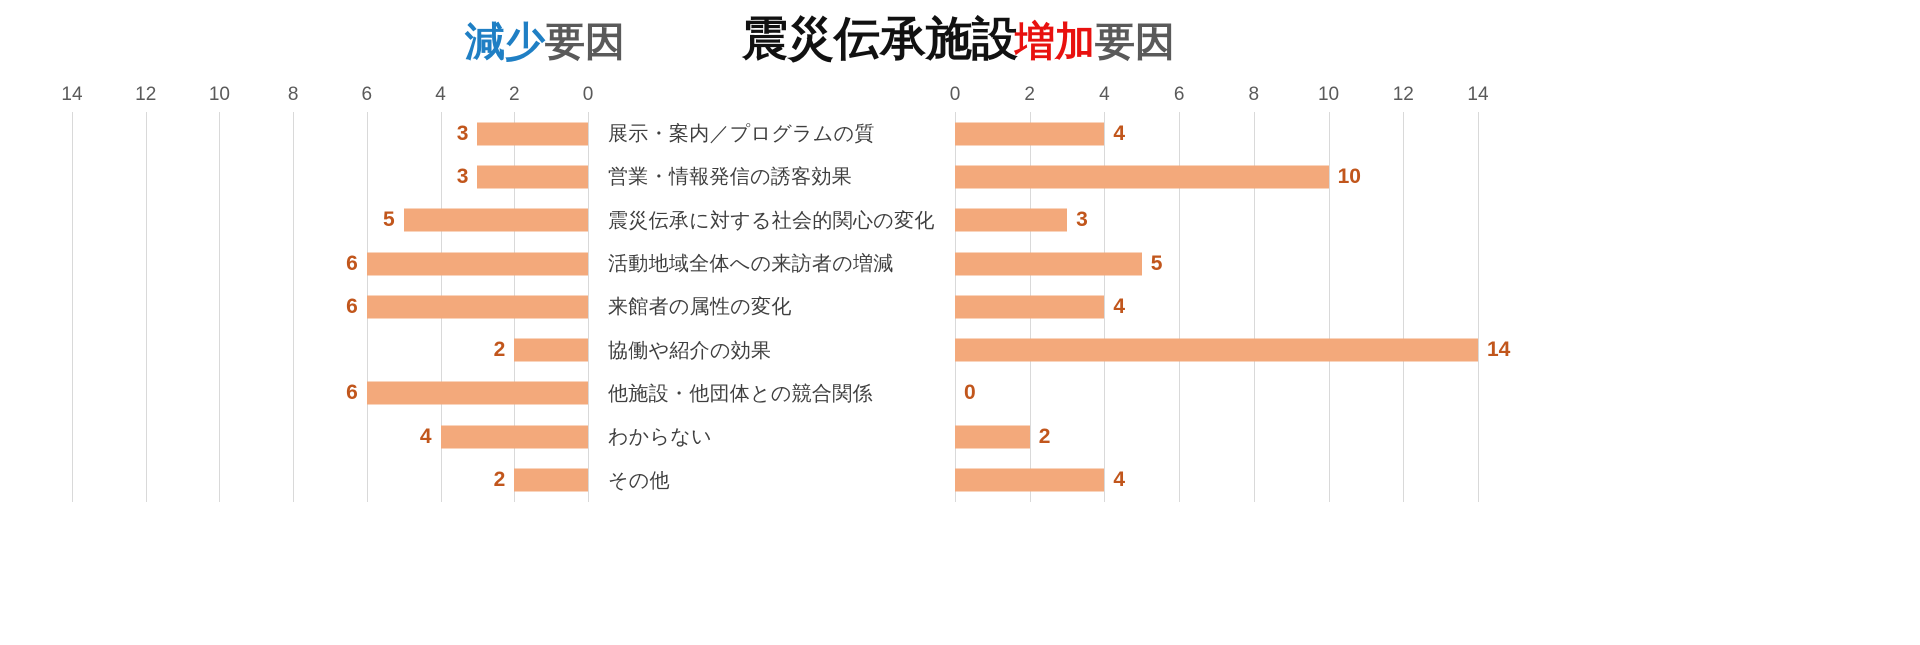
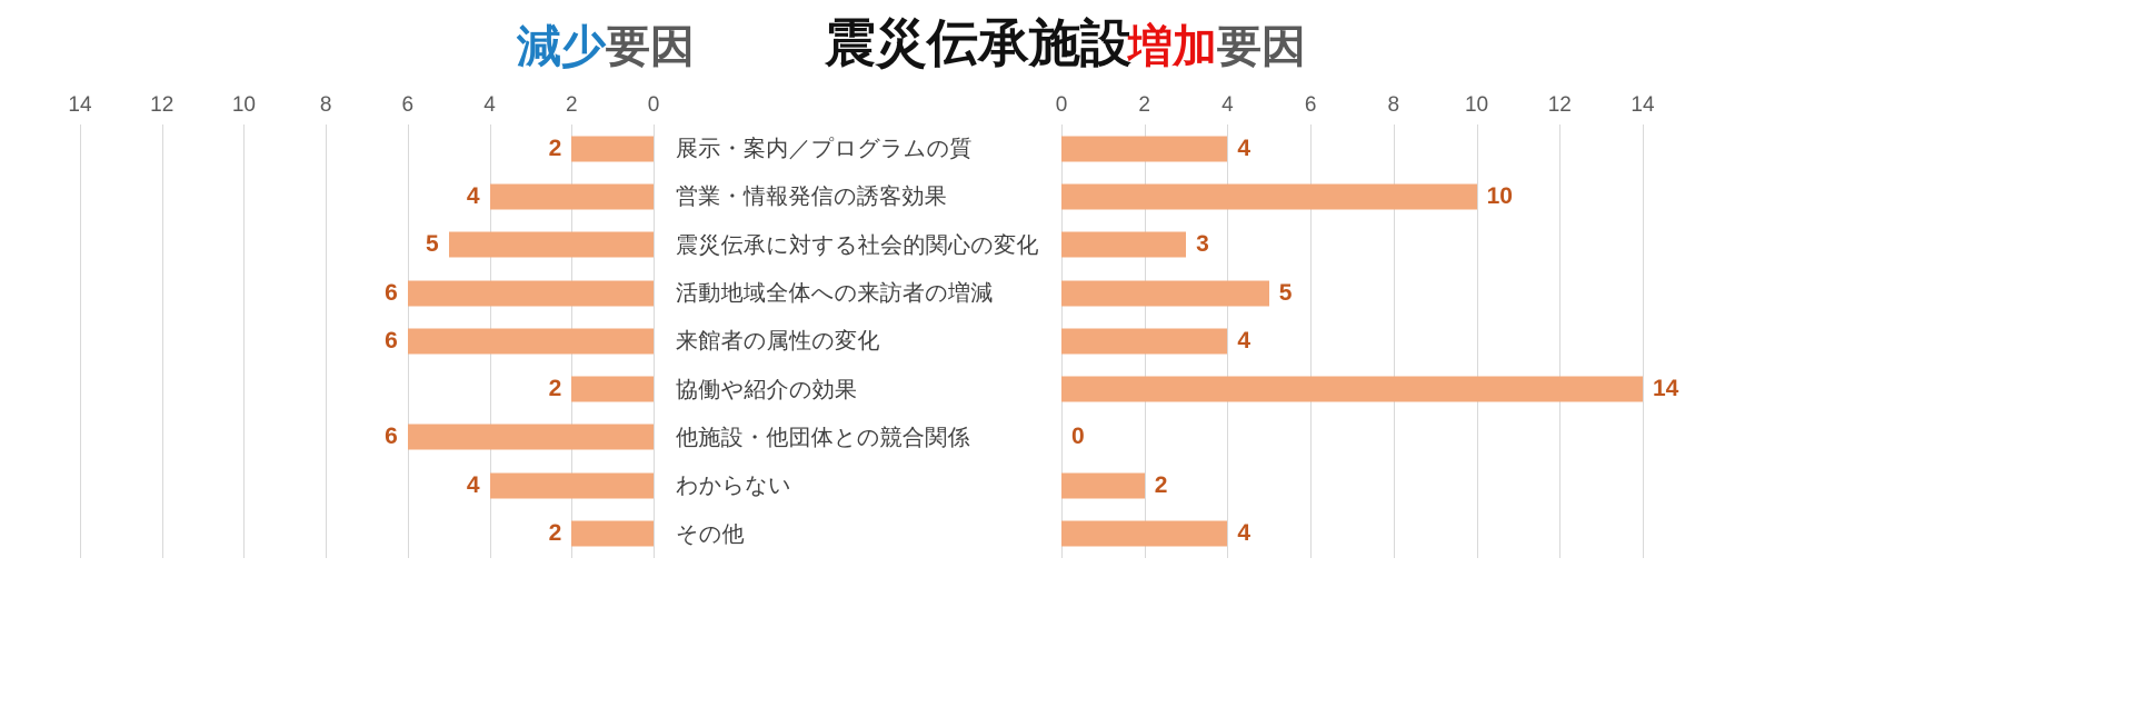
減少要因/展示・案内／プログラムの質: 3 -> 2
減少要因/営業・情報発信の誘客効果: 3 -> 4
